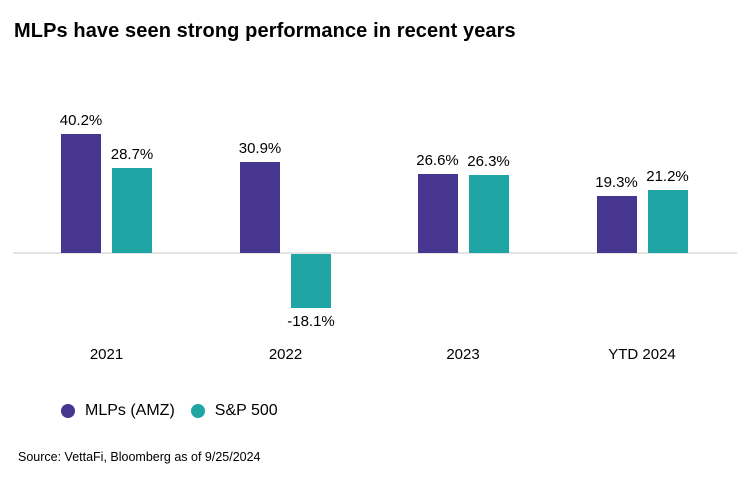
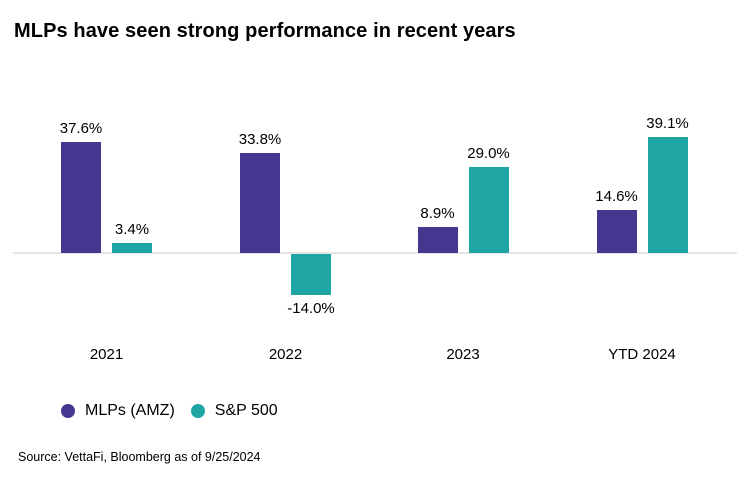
MLPs (AMZ)/2021: 40.2% -> 37.6%
S&P 500/2021: 28.7% -> 3.4%
MLPs (AMZ)/2022: 30.9% -> 33.8%
S&P 500/2022: -18.1% -> -14.0%
MLPs (AMZ)/2023: 26.6% -> 8.9%
S&P 500/2023: 26.3% -> 29.0%
MLPs (AMZ)/YTD 2024: 19.3% -> 14.6%
S&P 500/YTD 2024: 21.2% -> 39.1%
